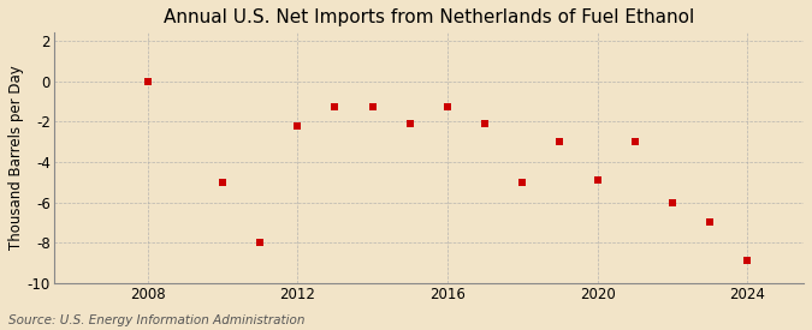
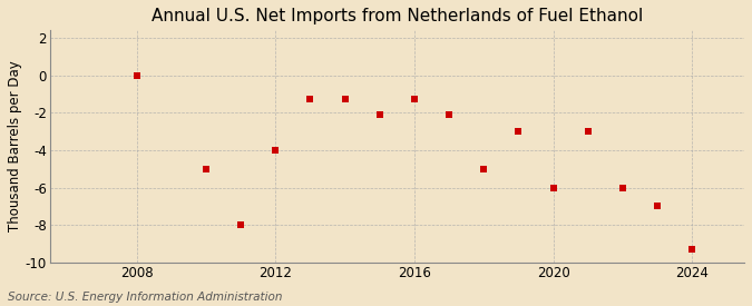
2012: -2.2 -> -4.0
2020: -4.9 -> -6.0
2024: -8.9 -> -9.3
